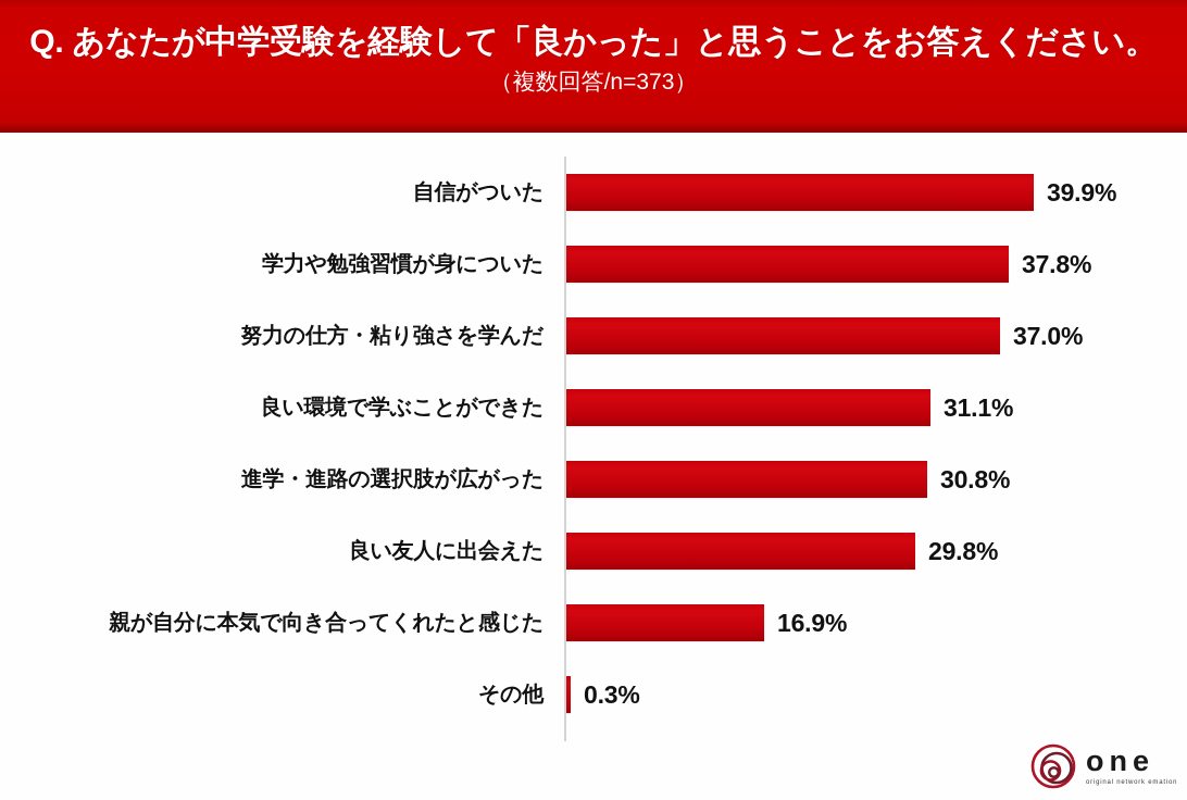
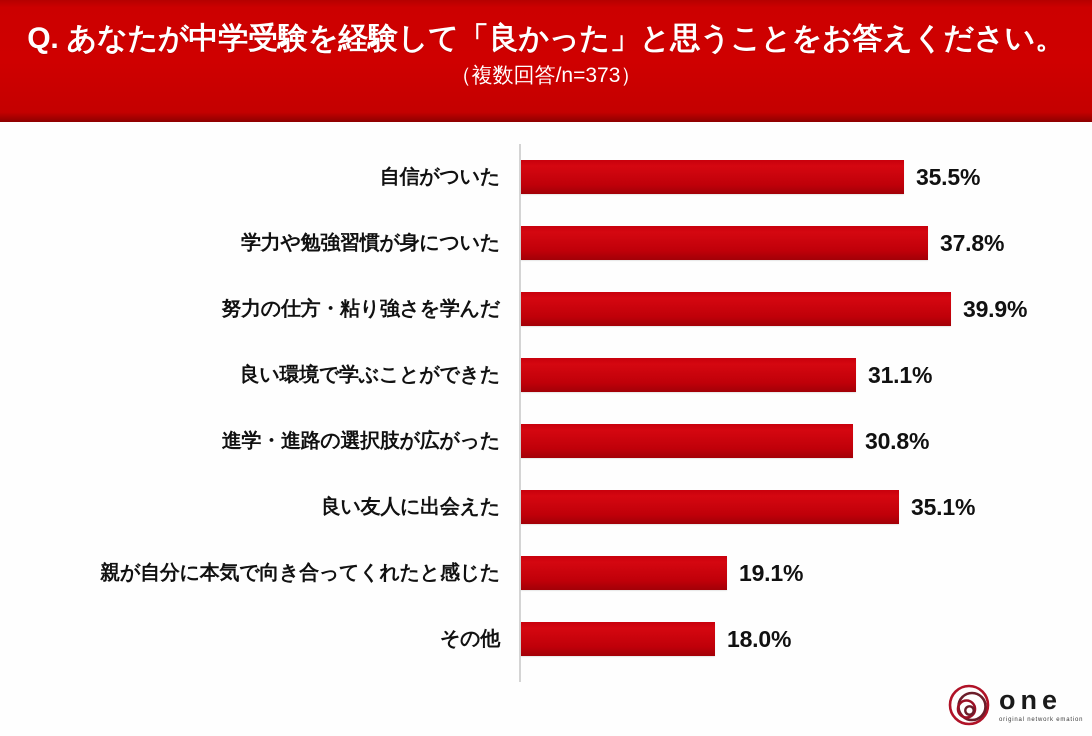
自信がついた: 39.9% -> 35.5%
努力の仕方・粘り強さを学んだ: 37.0% -> 39.9%
良い友人に出会えた: 29.8% -> 35.1%
親が自分に本気で向き合ってくれたと感じた: 16.9% -> 19.1%
その他: 0.3% -> 18.0%
